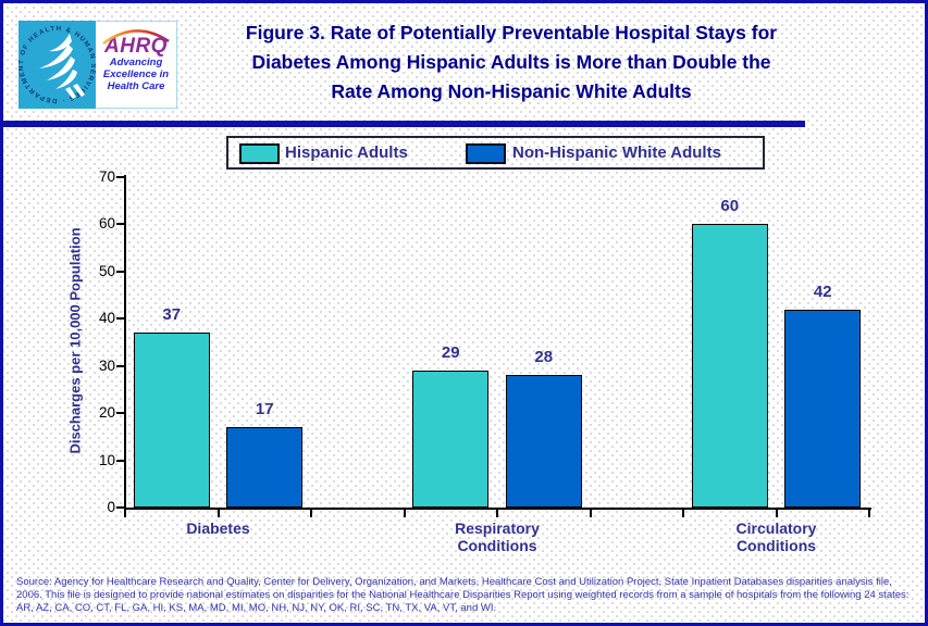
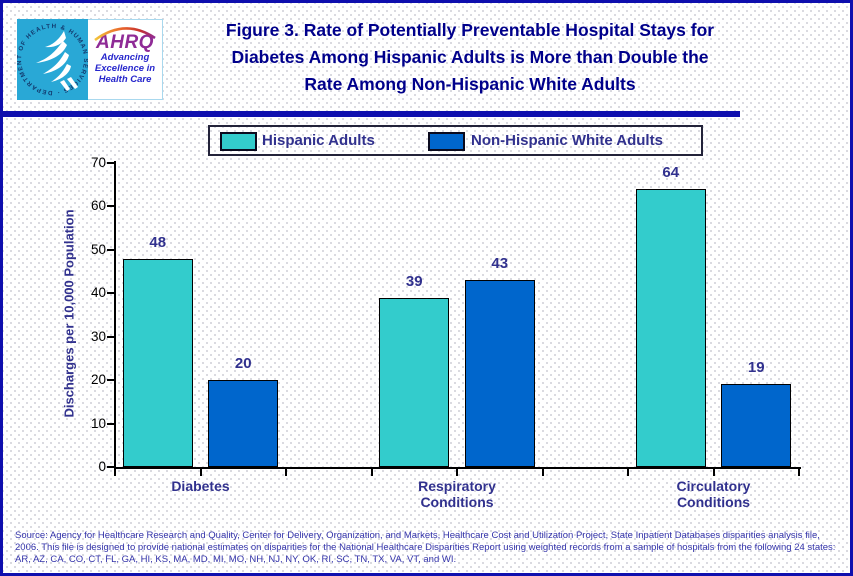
Hispanic Adults/Diabetes: 37 -> 48
Non-Hispanic White Adults/Diabetes: 17 -> 20
Hispanic Adults/Respiratory Conditions: 29 -> 39
Non-Hispanic White Adults/Respiratory Conditions: 28 -> 43
Hispanic Adults/Circulatory Conditions: 60 -> 64
Non-Hispanic White Adults/Circulatory Conditions: 42 -> 19
